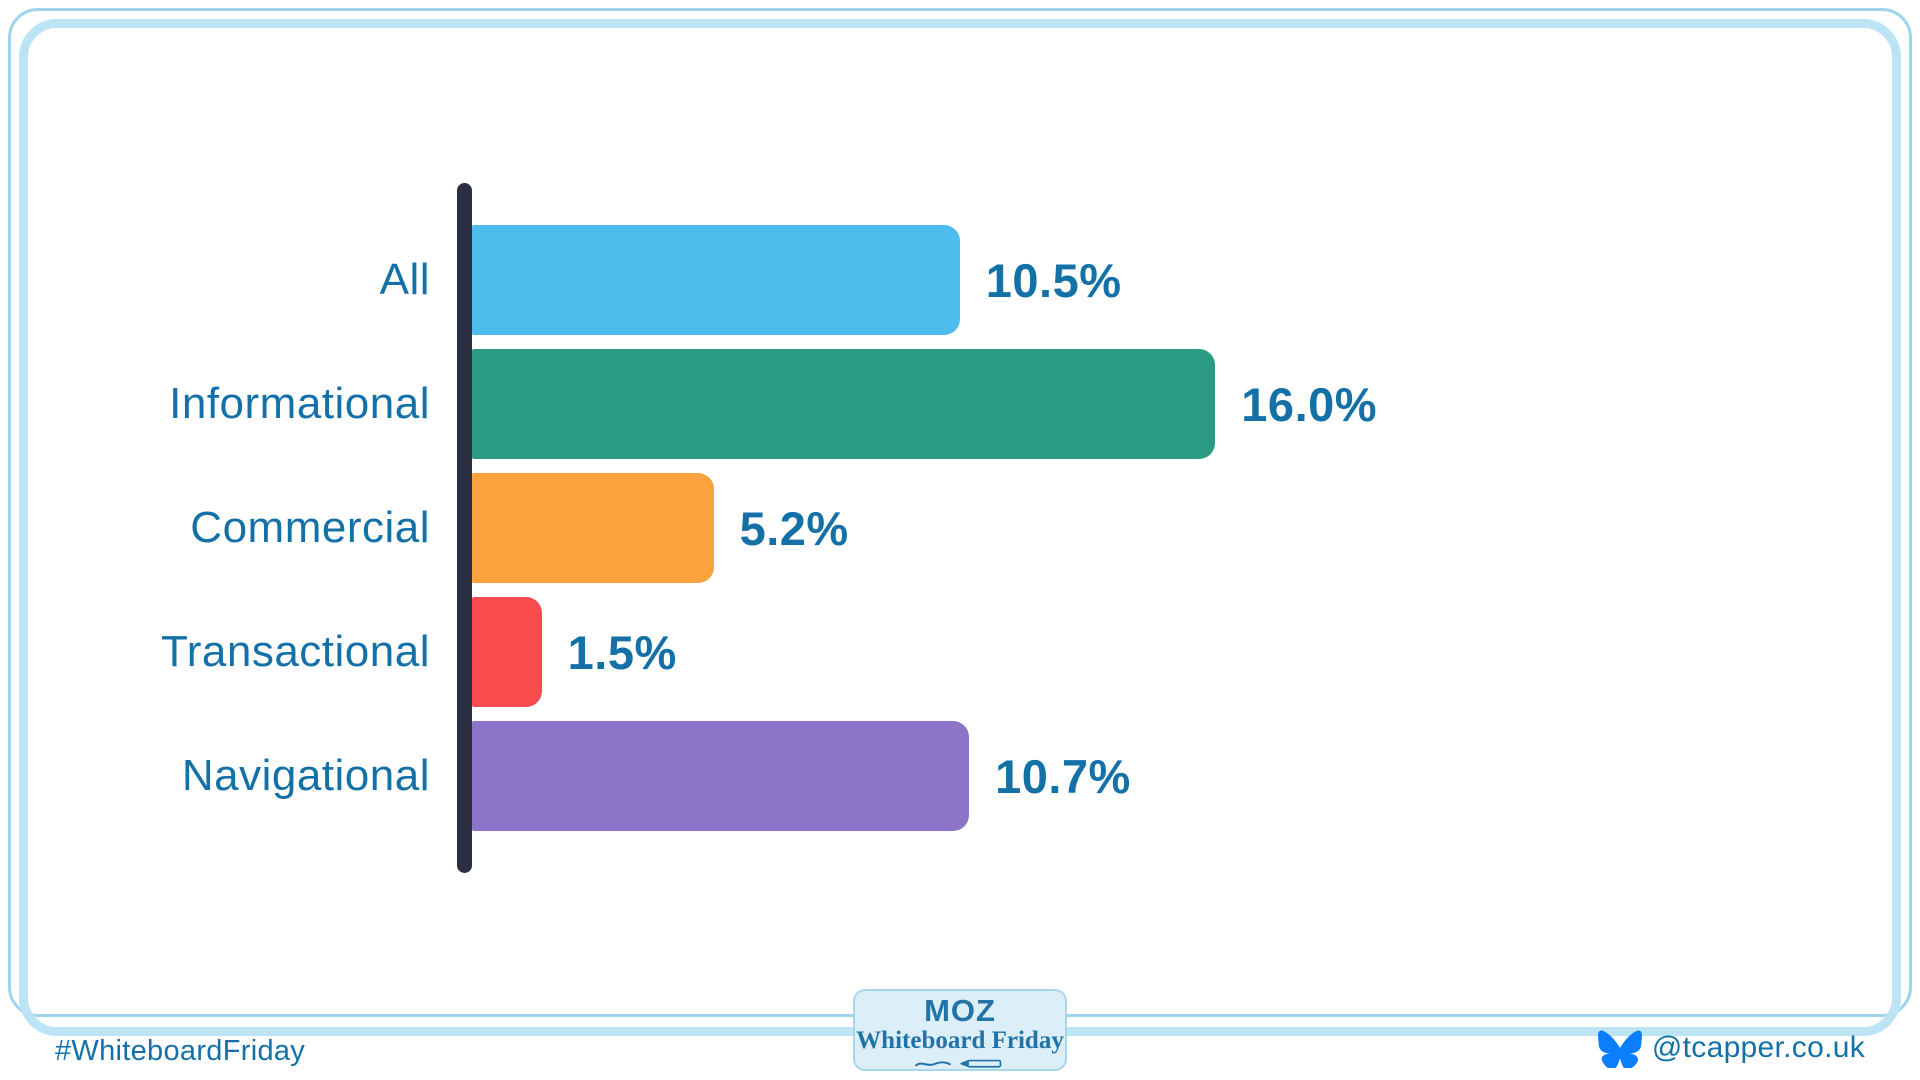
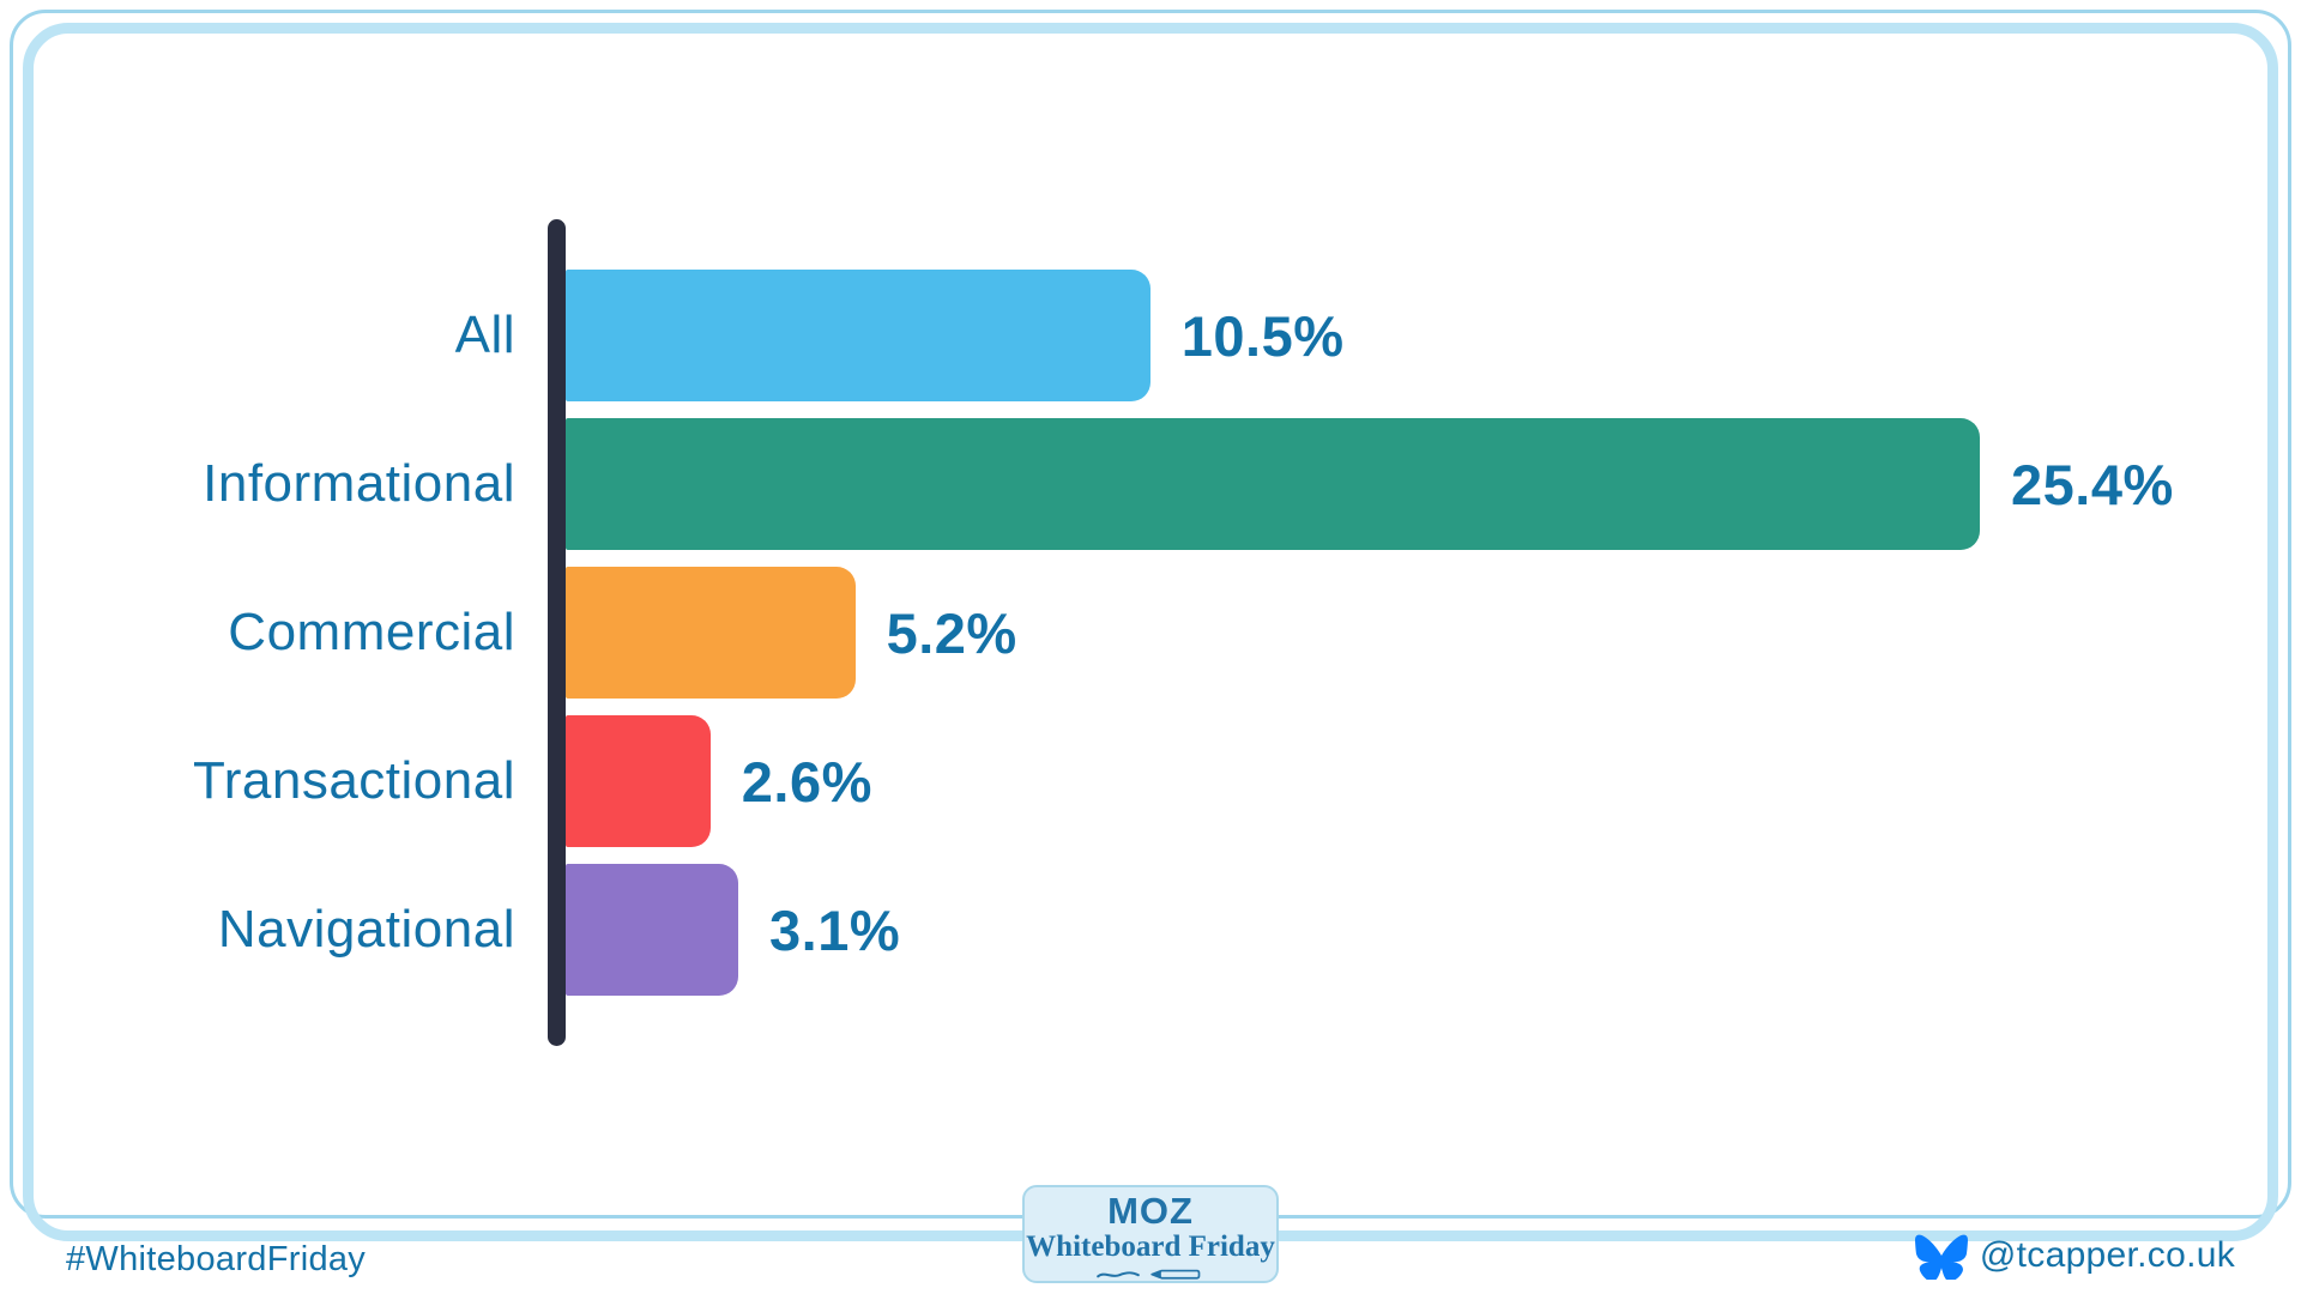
Informational: 16.0% -> 25.4%
Transactional: 1.5% -> 2.6%
Navigational: 10.7% -> 3.1%
